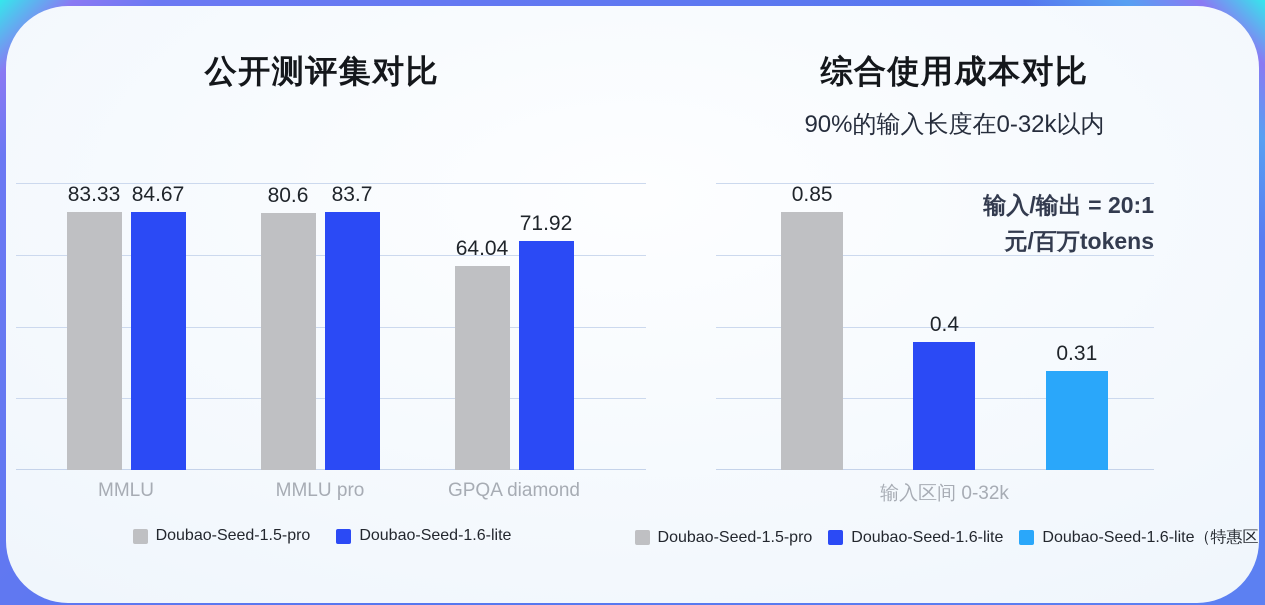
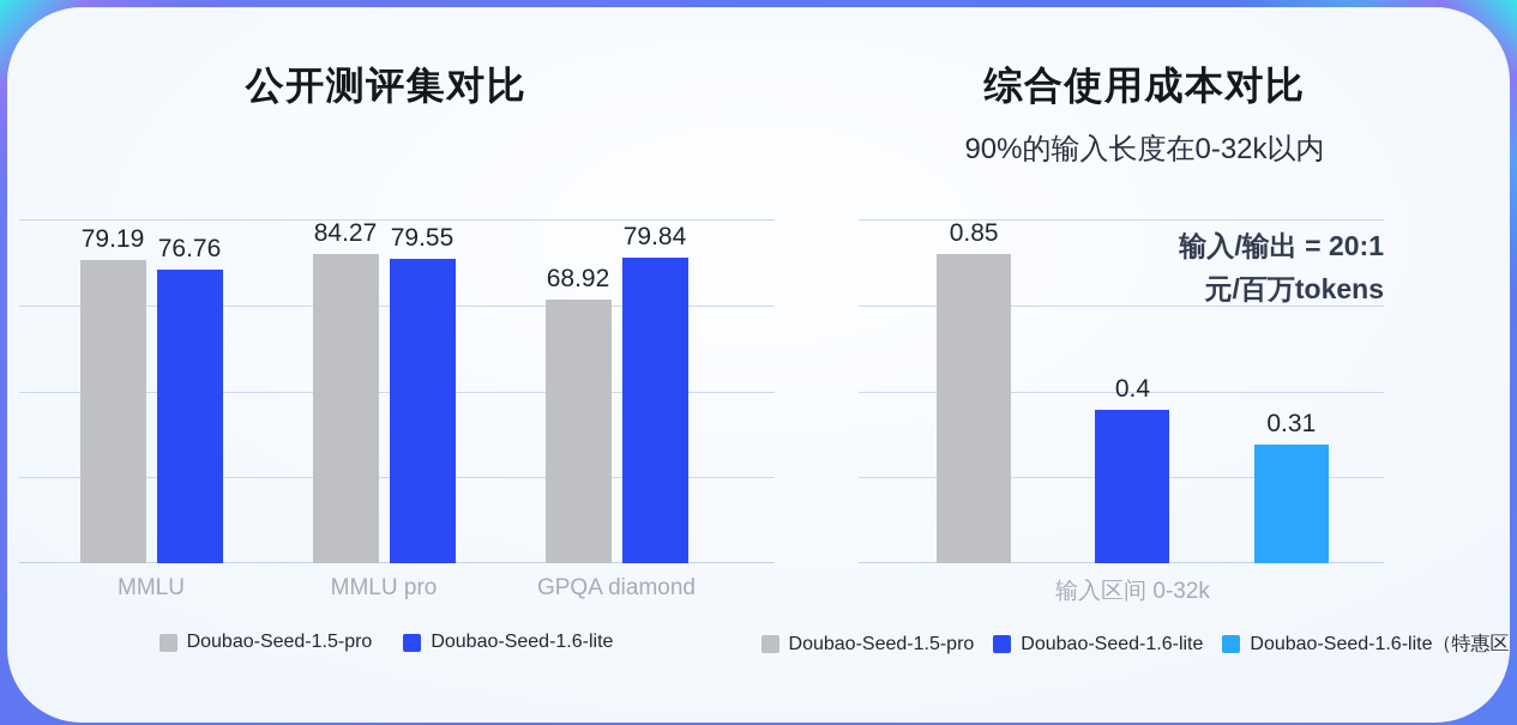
公开测评集对比/Doubao-Seed-1.5-pro/MMLU: 83.33 -> 79.19
公开测评集对比/Doubao-Seed-1.6-lite/MMLU: 84.67 -> 76.76
公开测评集对比/Doubao-Seed-1.5-pro/MMLU pro: 80.6 -> 84.27
公开测评集对比/Doubao-Seed-1.6-lite/MMLU pro: 83.7 -> 79.55
公开测评集对比/Doubao-Seed-1.5-pro/GPQA diamond: 64.04 -> 68.92
公开测评集对比/Doubao-Seed-1.6-lite/GPQA diamond: 71.92 -> 79.84
